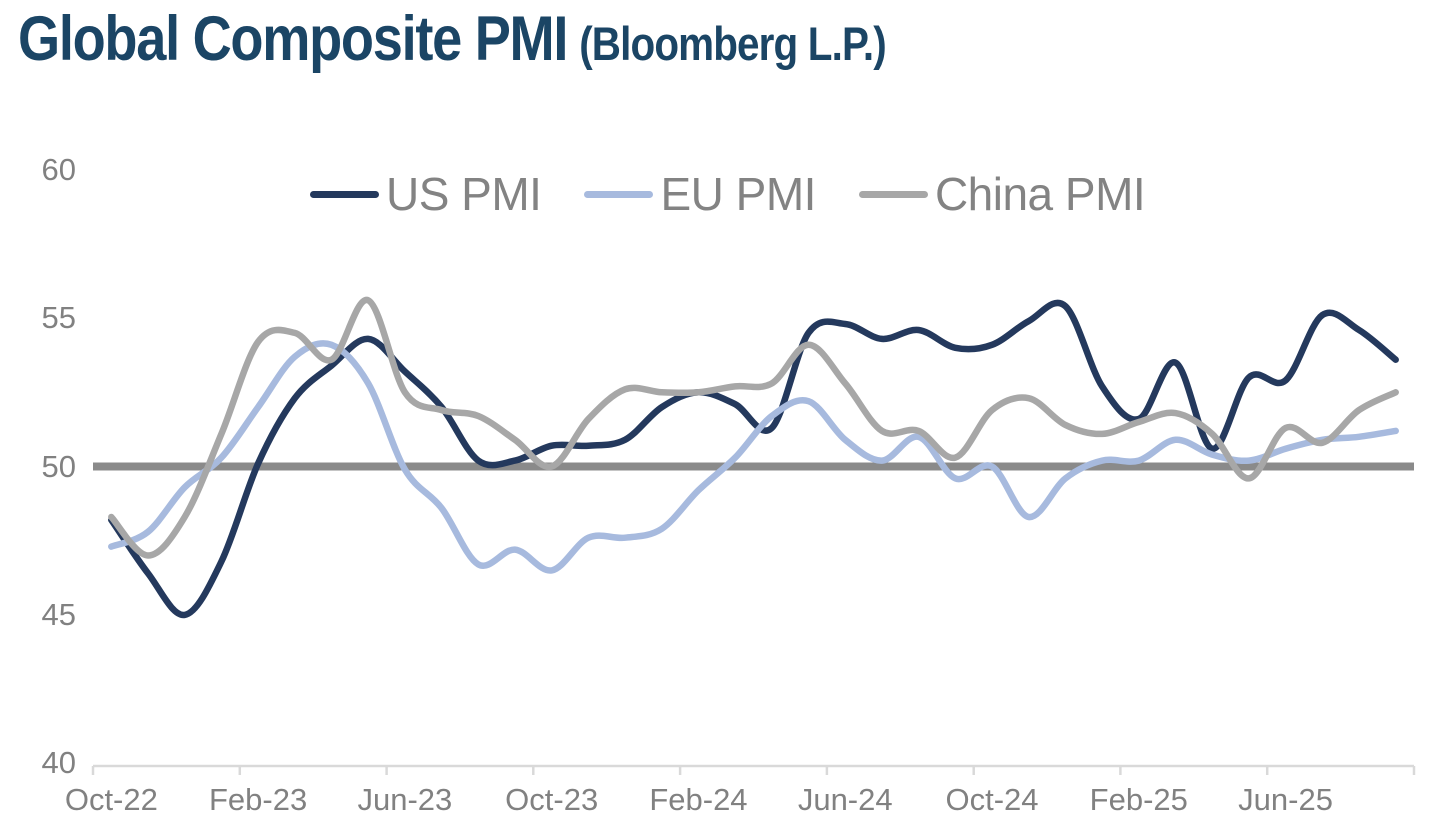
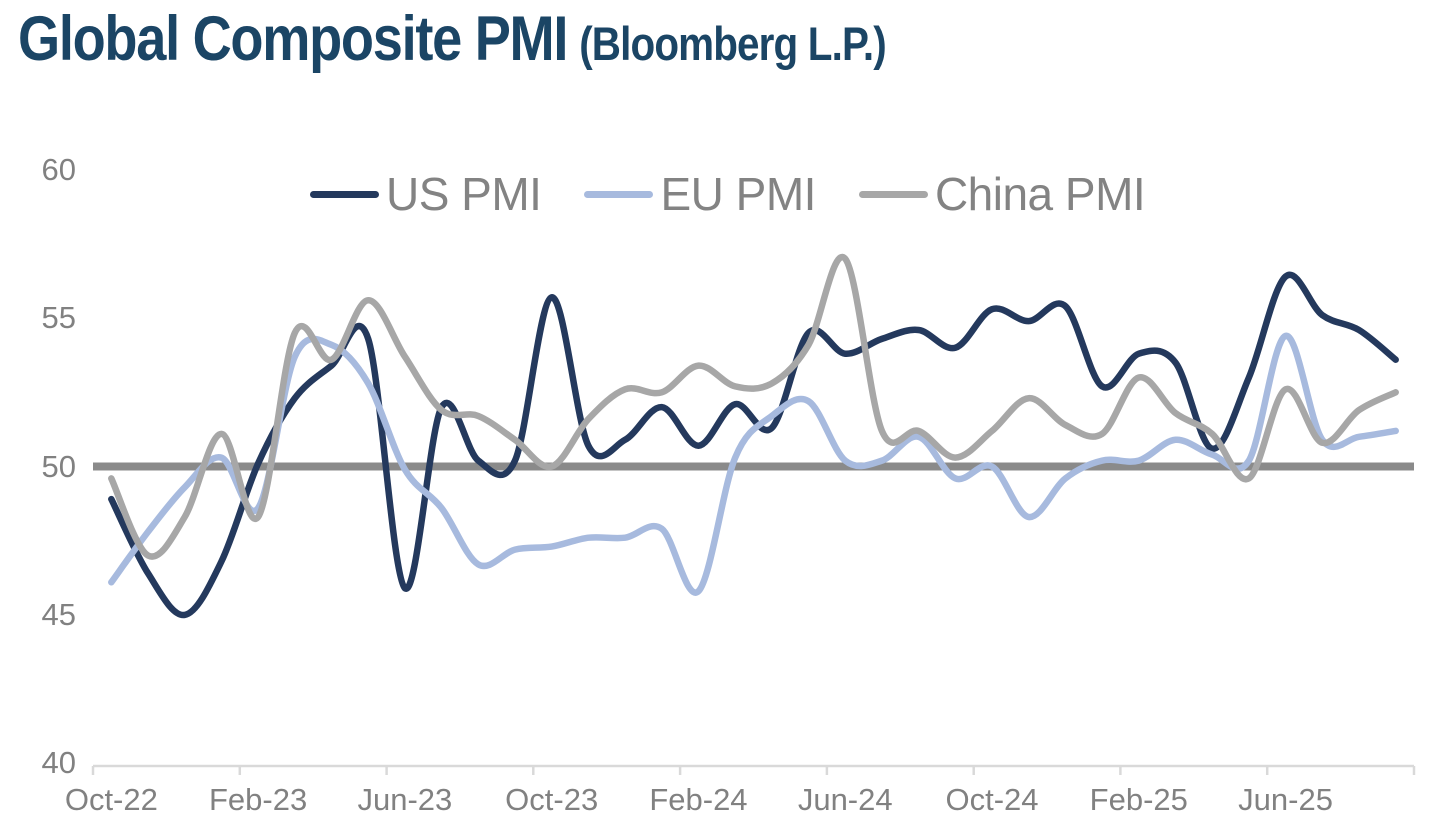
US PMI/Oct-22: 48.2 -> 48.9
EU PMI/Oct-22: 47.3 -> 46.1
China PMI/Oct-22: 48.3 -> 49.6
EU PMI/Feb-23: 52.0 -> 48.6
China PMI/Feb-23: 54.2 -> 48.3
US PMI/Jun-23: 53.2 -> 45.9
China PMI/Jun-23: 52.5 -> 53.7
US PMI/Oct-23: 50.7 -> 55.7
EU PMI/Oct-23: 46.5 -> 47.3
US PMI/Feb-24: 52.5 -> 50.7
EU PMI/Feb-24: 49.2 -> 45.8
China PMI/Feb-24: 52.5 -> 53.4
US PMI/Jun-24: 54.8 -> 53.8
EU PMI/Jun-24: 50.9 -> 50.2
China PMI/Jun-24: 52.8 -> 57.0
US PMI/Oct-24: 54.1 -> 55.3
China PMI/Oct-24: 51.9 -> 51.2
US PMI/Feb-25: 51.6 -> 53.8
China PMI/Feb-25: 51.5 -> 53.0
US PMI/Jun-25: 52.9 -> 56.4
EU PMI/Jun-25: 50.6 -> 54.4
China PMI/Jun-25: 51.3 -> 52.6
